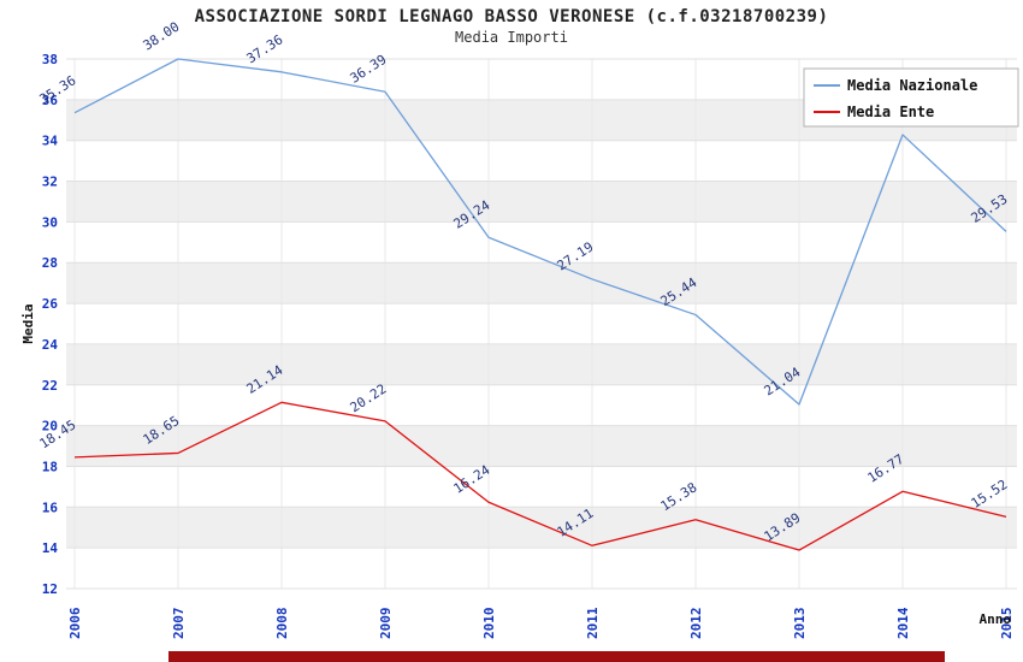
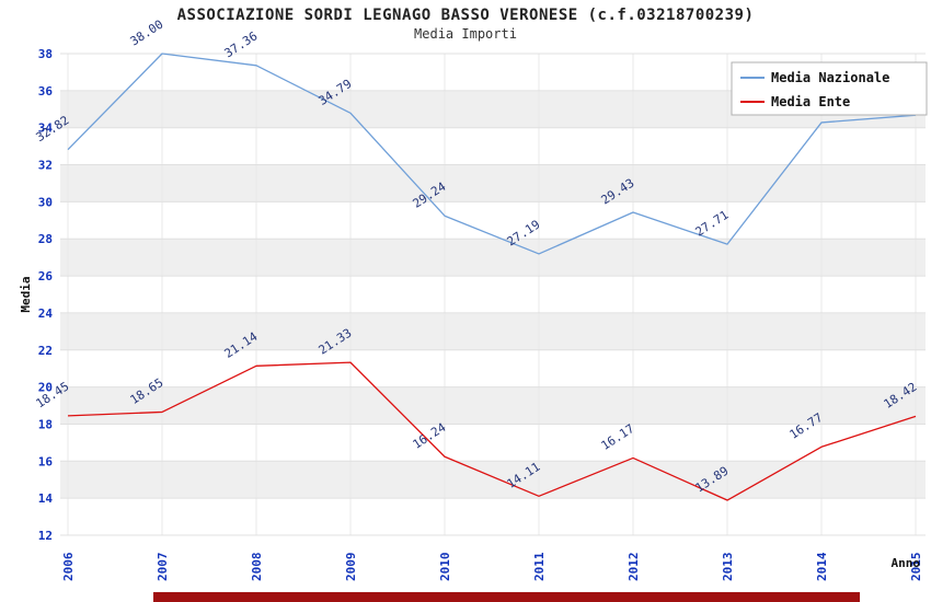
Media Nazionale/2006: 35.36 -> 32.82
Media Nazionale/2009: 36.39 -> 34.79
Media Ente/2009: 20.22 -> 21.33
Media Nazionale/2012: 25.44 -> 29.43
Media Ente/2012: 15.38 -> 16.17
Media Nazionale/2013: 21.04 -> 27.71
Media Nazionale/2015: 29.53 -> 34.68
Media Ente/2015: 15.52 -> 18.42
